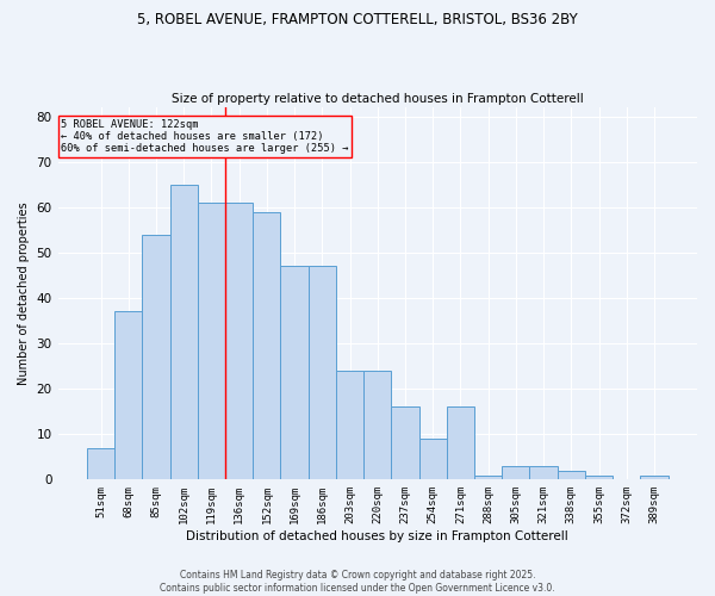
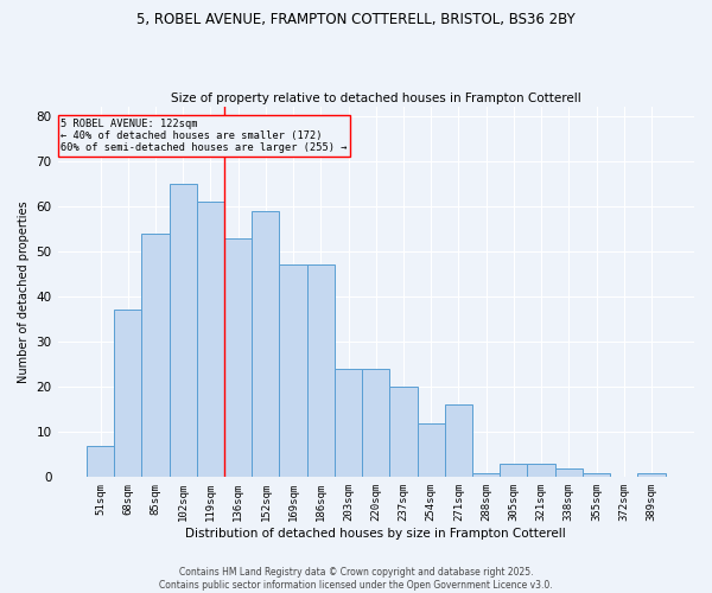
136sqm: 61 -> 53
237sqm: 16 -> 20
254sqm: 9 -> 12
